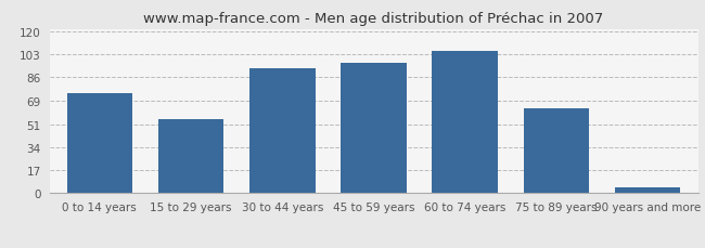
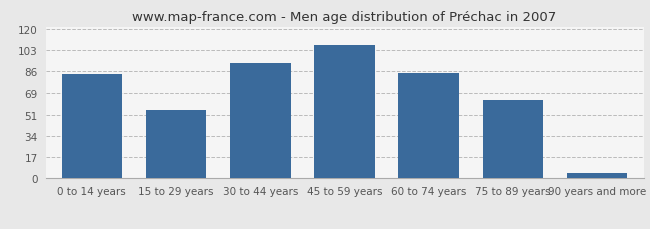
0 to 14 years: 74 -> 84
45 to 59 years: 97 -> 107
60 to 74 years: 106 -> 85
